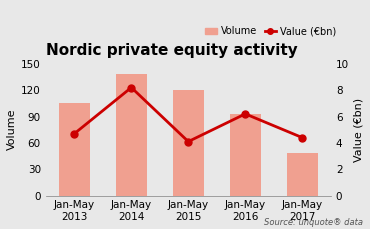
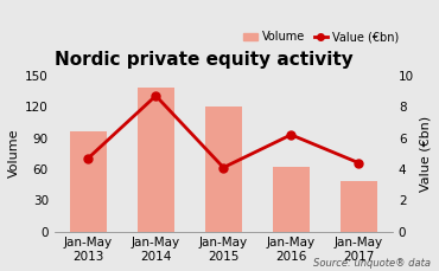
Volume/Jan-May 2013: 105 -> 96
Value (€bn)/Jan-May 2014: 8.2 -> 8.7
Volume/Jan-May 2016: 93 -> 62
